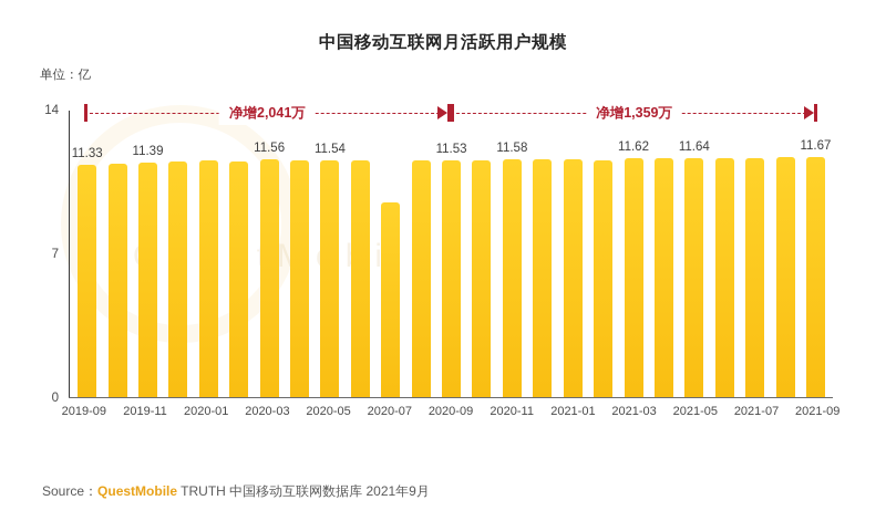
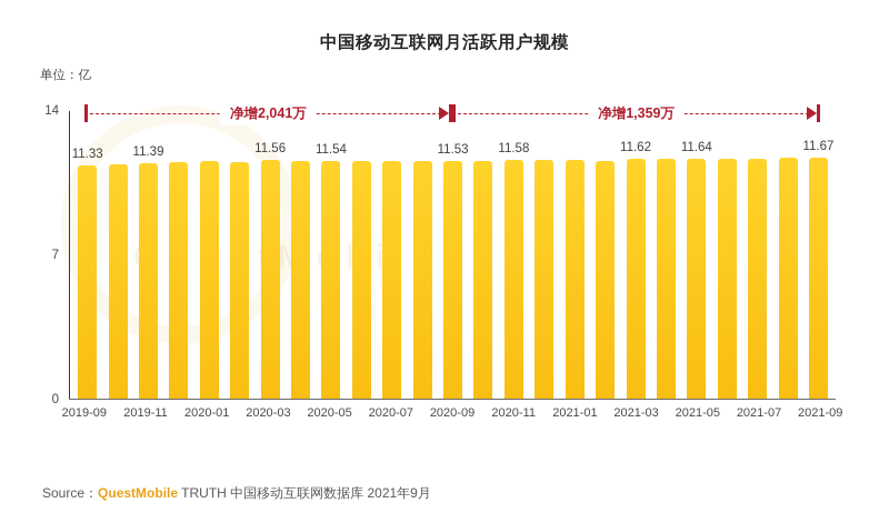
2020-07: 9.5 -> 11.5
